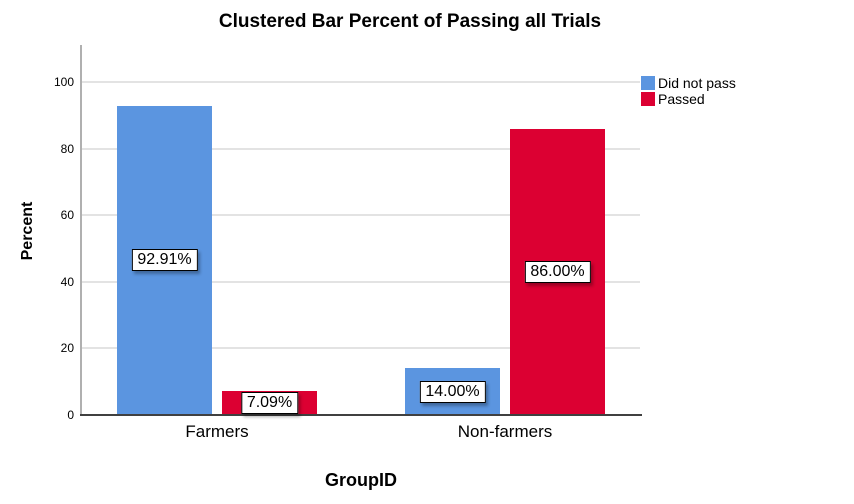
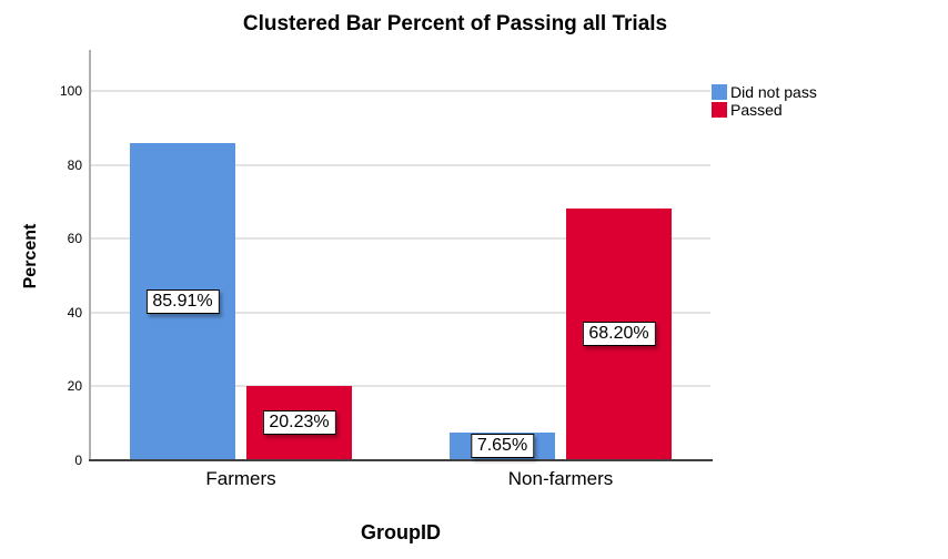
Did not pass/Farmers: 92.91% -> 85.91%
Passed/Farmers: 7.09% -> 20.23%
Did not pass/Non-farmers: 14.00% -> 7.65%
Passed/Non-farmers: 86.00% -> 68.20%
